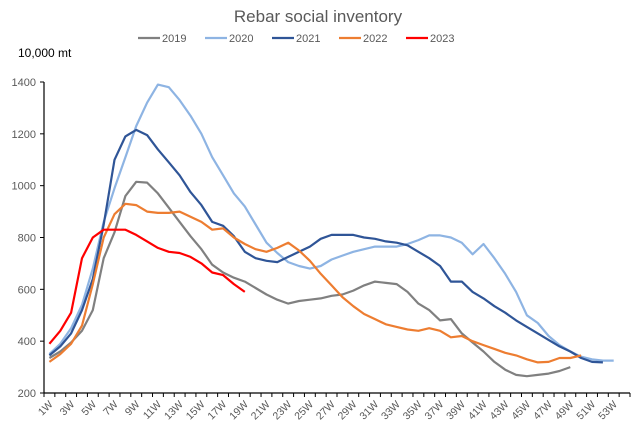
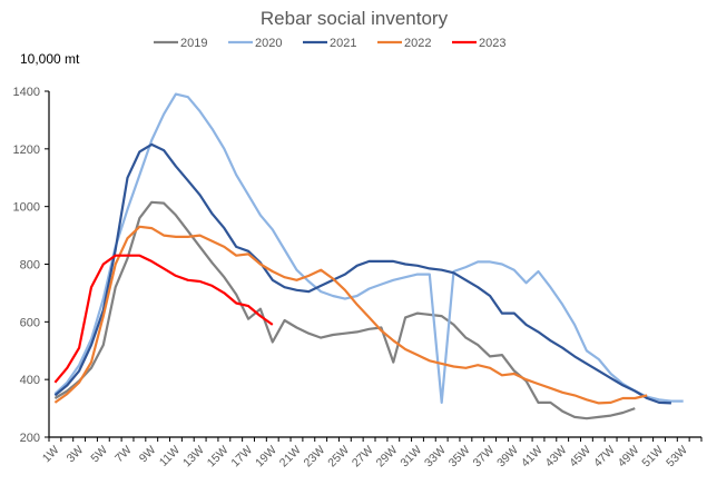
2019/17W: 660 -> 610
2019/19W: 630 -> 530
2019/29W: 600 -> 460
2020/33W: 760 -> 320
2019/41W: 360 -> 320
